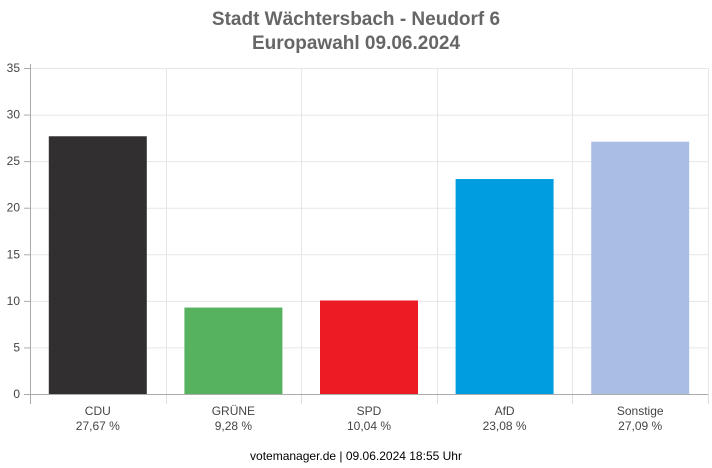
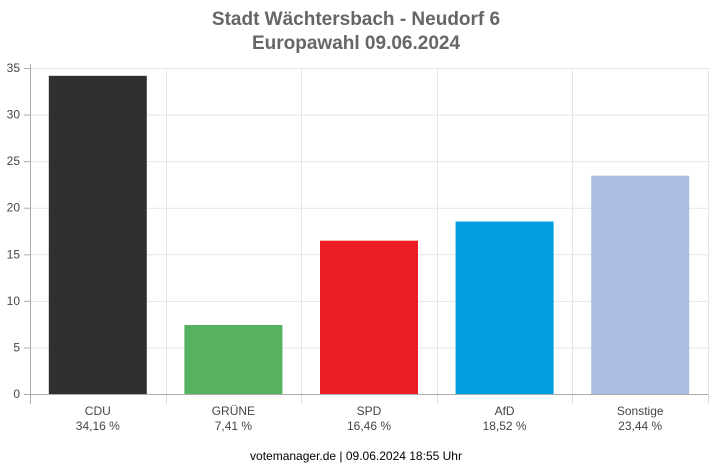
CDU: 27,67 -> 34,16
GRÜNE: 9,28 -> 7,41
SPD: 10,04 -> 16,46
AfD: 23,08 -> 18,52
Sonstige: 27,09 -> 23,44
